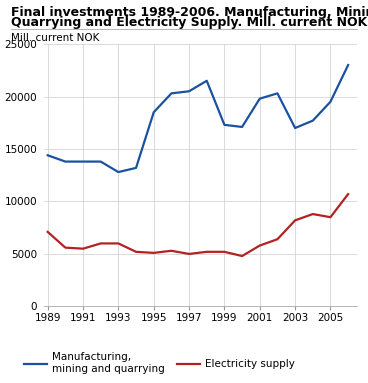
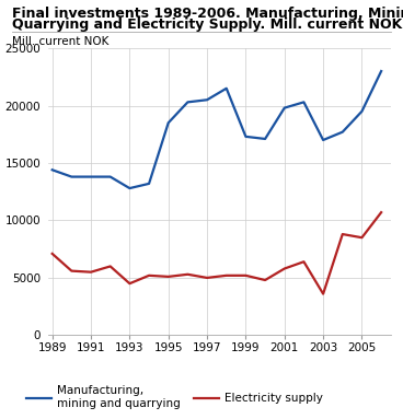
Electricity supply/1993: 6000 -> 4500
Electricity supply/2003: 8200 -> 3600
